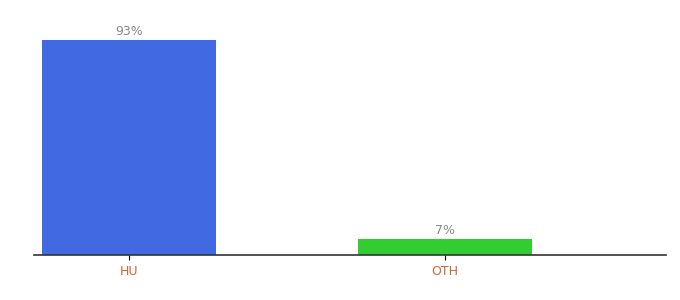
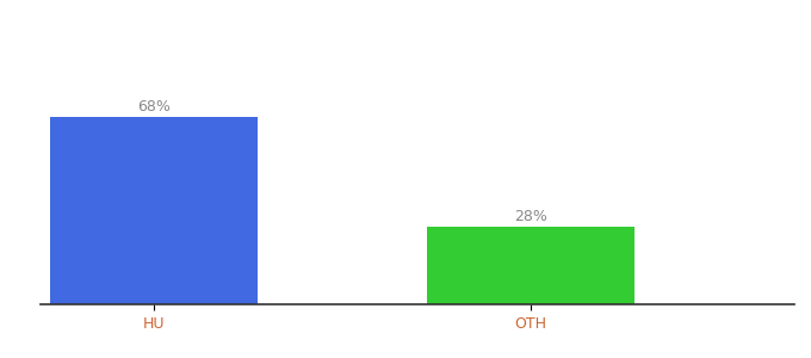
HU: 93% -> 68%
OTH: 7% -> 28%
